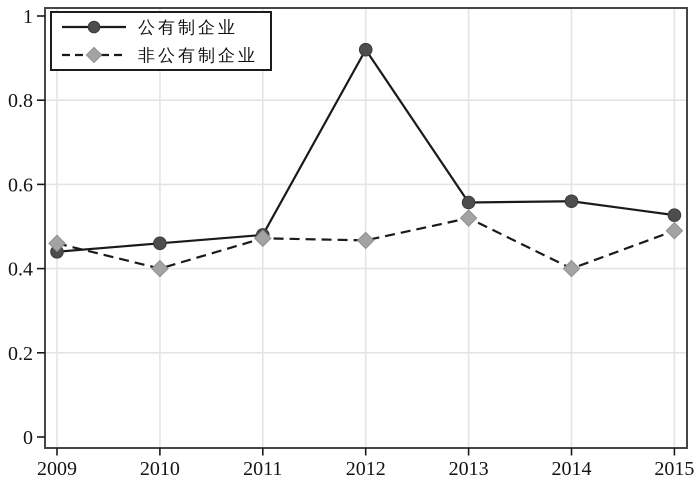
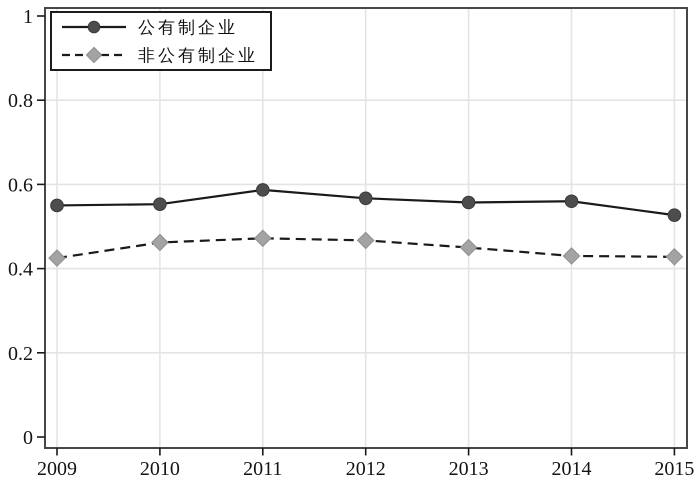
公有制企业/2009: 0.44 -> 0.55
非公有制企业/2009: 0.46 -> 0.42
公有制企业/2010: 0.46 -> 0.55
非公有制企业/2010: 0.40 -> 0.46
公有制企业/2011: 0.48 -> 0.59
公有制企业/2012: 0.92 -> 0.57
非公有制企业/2013: 0.52 -> 0.45
非公有制企业/2014: 0.40 -> 0.43
非公有制企业/2015: 0.49 -> 0.43
